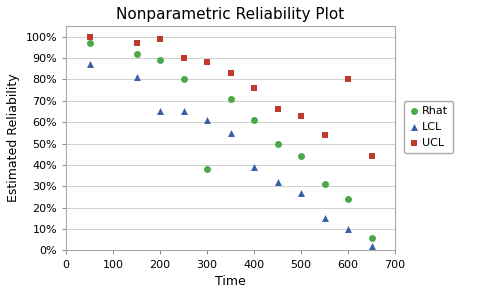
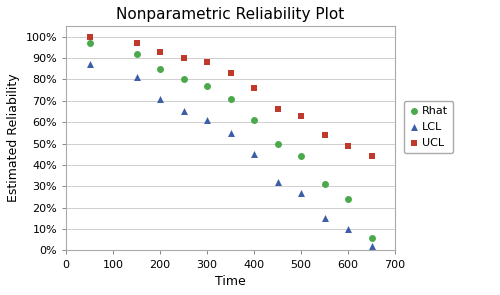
Rhat/200: 89% -> 85%
LCL/200: 65% -> 71%
UCL/200: 99% -> 93%
Rhat/300: 38% -> 77%
LCL/400: 39% -> 45%
UCL/600: 80% -> 49%
